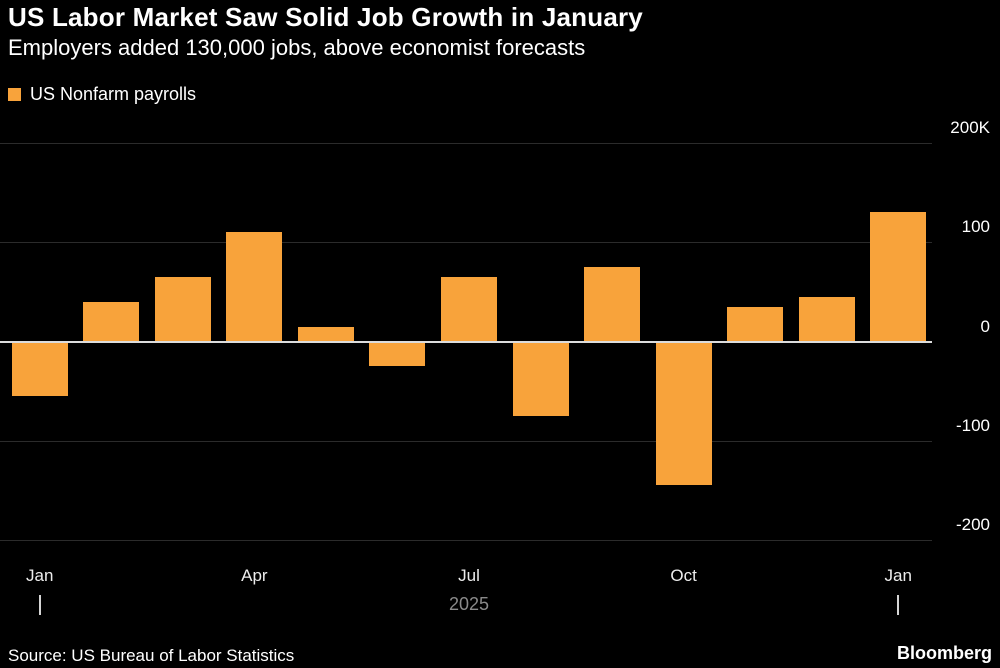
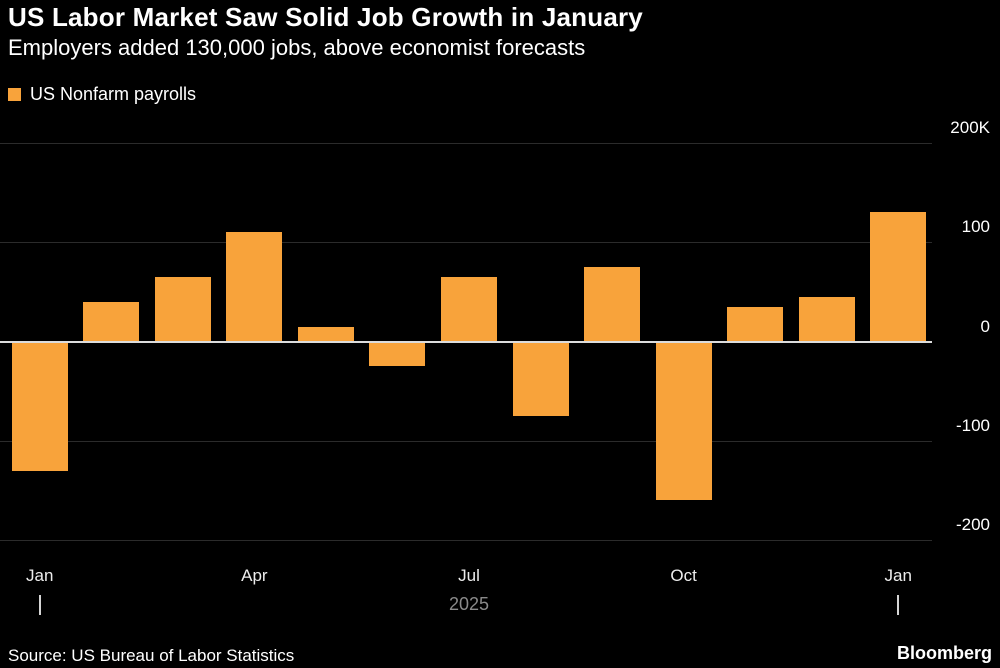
Jan 2025: -60K -> -130K
Oct: -140K -> -160K
